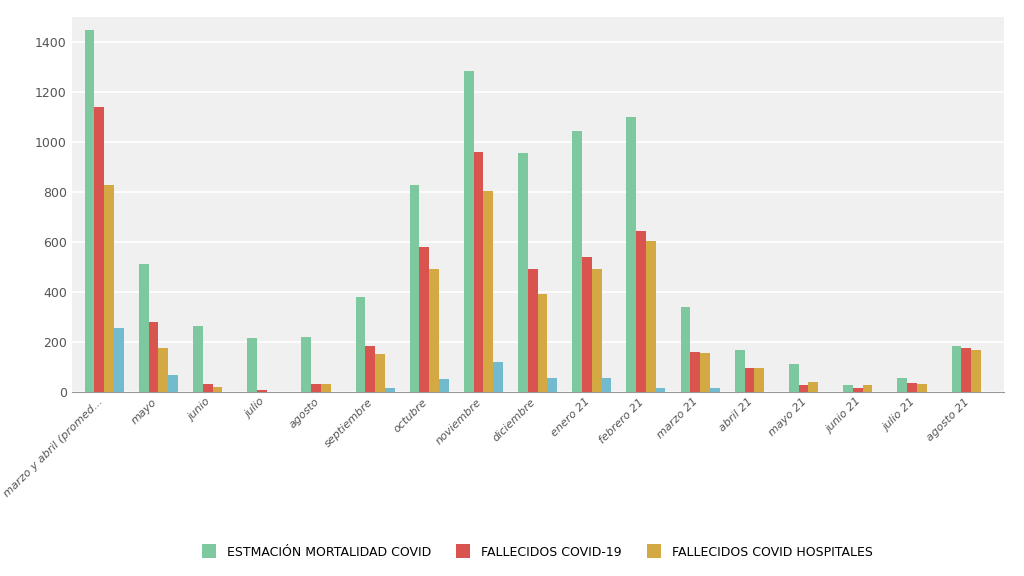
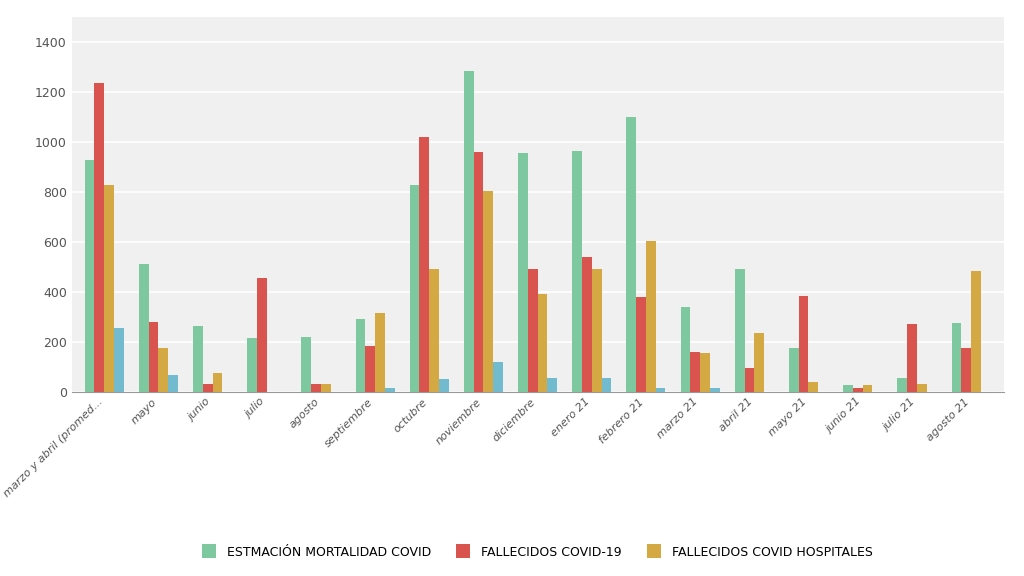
ESTMACIÓN MORTALIDAD COVID/marzo y abril (promed...: 1450 -> 930
FALLECIDOS COVID-19/marzo y abril (promed...: 1140 -> 1235
FALLECIDOS COVID HOSPITALES/junio: 20 -> 75
FALLECIDOS COVID-19/julio: 5 -> 455
ESTMACIÓN MORTALIDAD COVID/septiembre: 380 -> 290
FALLECIDOS COVID HOSPITALES/septiembre: 150 -> 315
FALLECIDOS COVID-19/octubre: 580 -> 1020
ESTMACIÓN MORTALIDAD COVID/enero 21: 1045 -> 965
FALLECIDOS COVID-19/febrero 21: 645 -> 380
ESTMACIÓN MORTALIDAD COVID/abril 21: 165 -> 490
FALLECIDOS COVID HOSPITALES/abril 21: 95 -> 235
ESTMACIÓN MORTALIDAD COVID/mayo 21: 110 -> 175
FALLECIDOS COVID-19/mayo 21: 25 -> 385
FALLECIDOS COVID-19/julio 21: 35 -> 270
ESTMACIÓN MORTALIDAD COVID/agosto 21: 185 -> 275
FALLECIDOS COVID HOSPITALES/agosto 21: 165 -> 485
